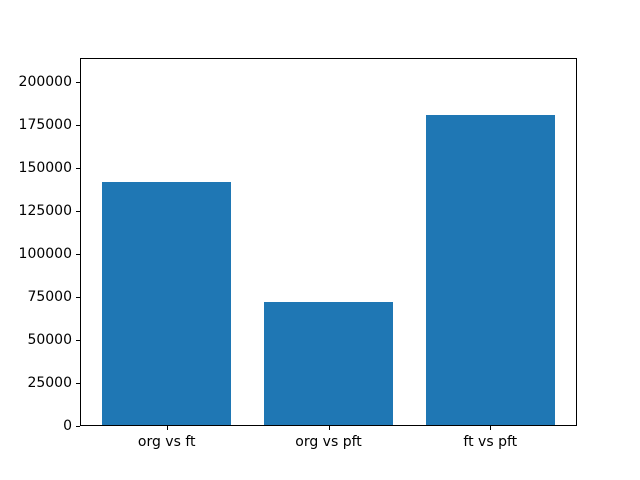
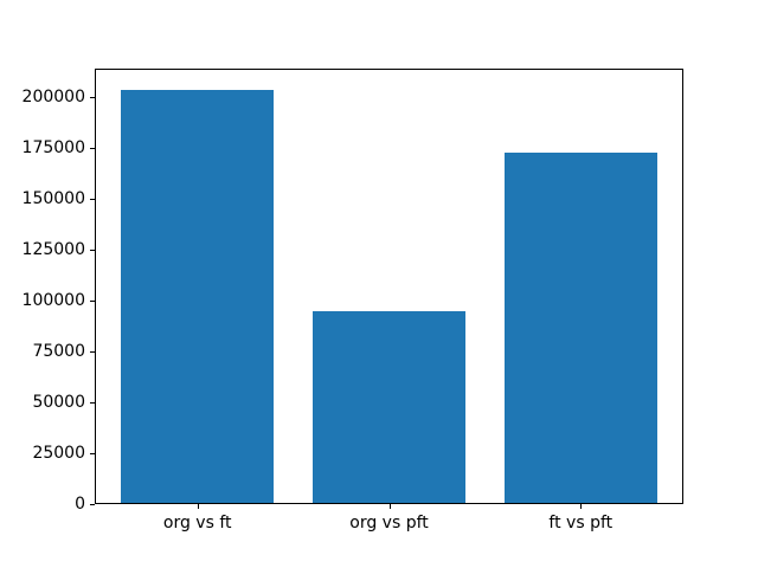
org vs ft: 142000 -> 204000
org vs pft: 72000 -> 95000
ft vs pft: 181000 -> 173000
